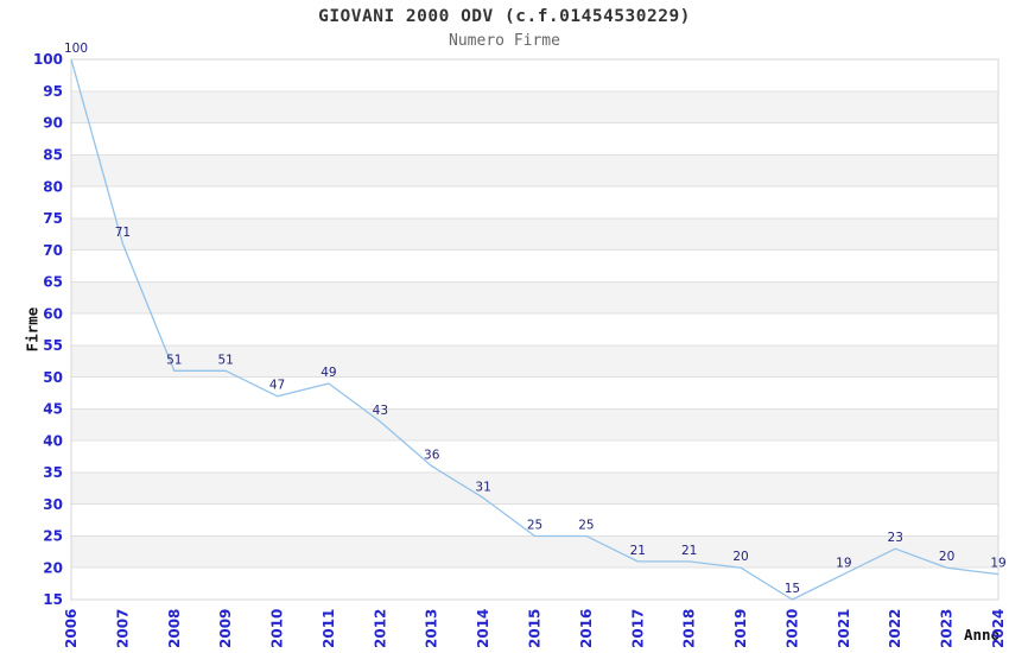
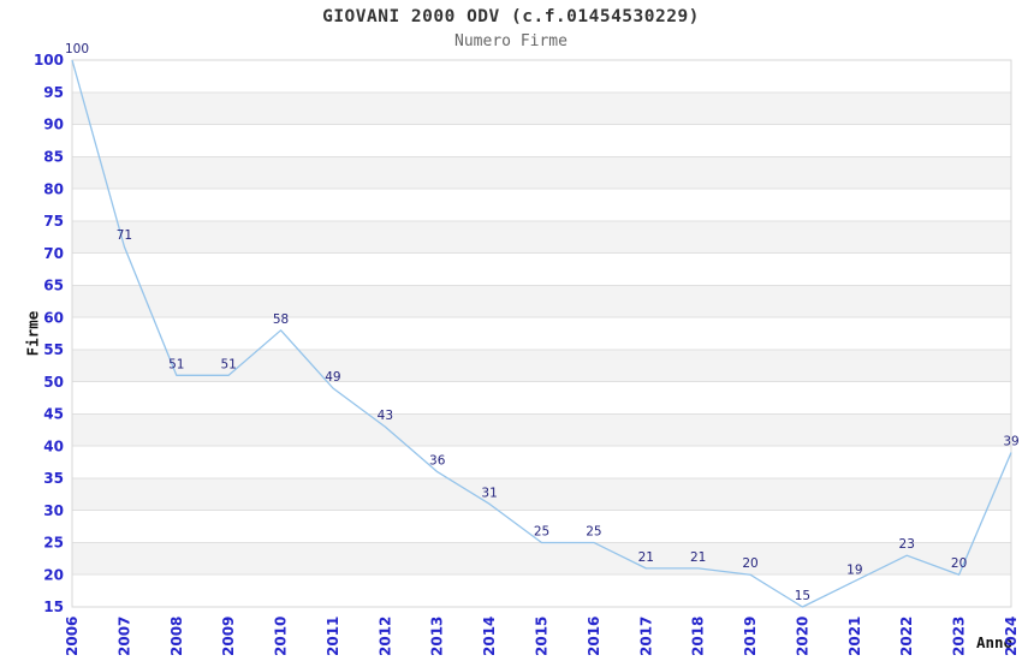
2010: 47 -> 58
2024: 19 -> 39
